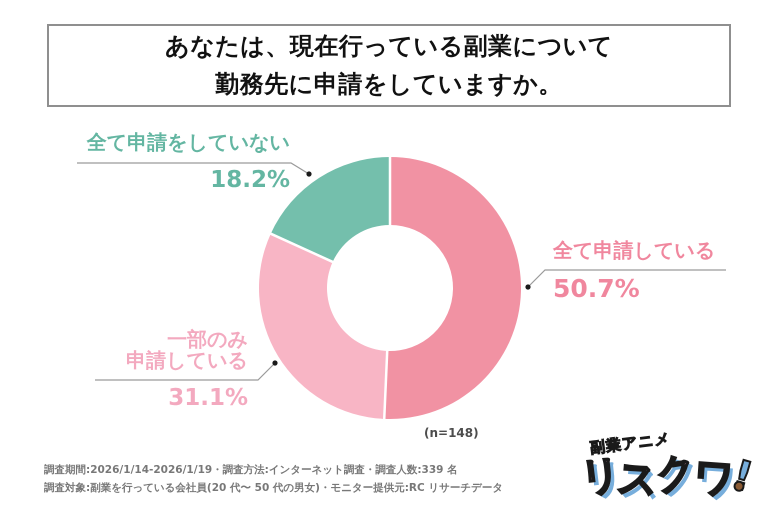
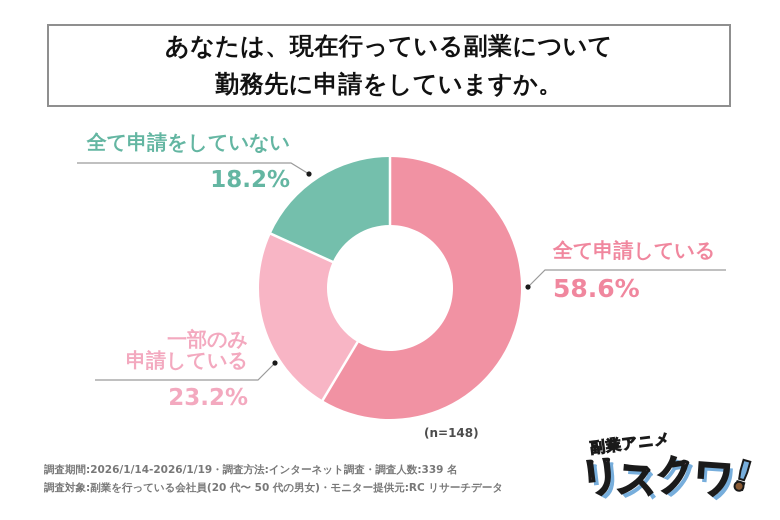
全て申請している: 50.7% -> 58.6%
一部のみ申請している: 31.1% -> 23.2%
